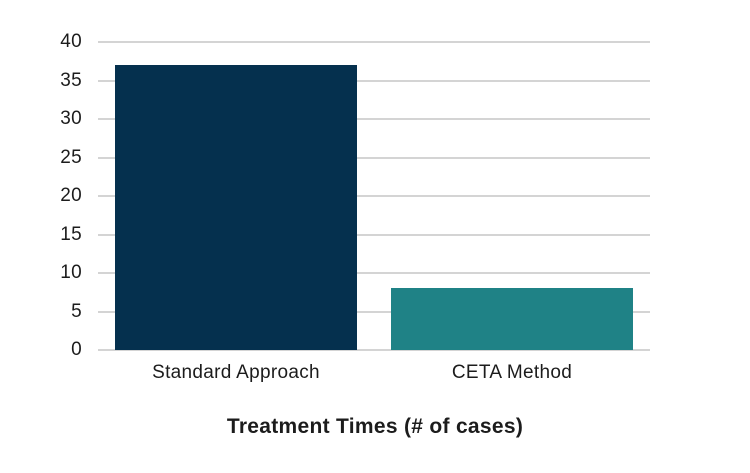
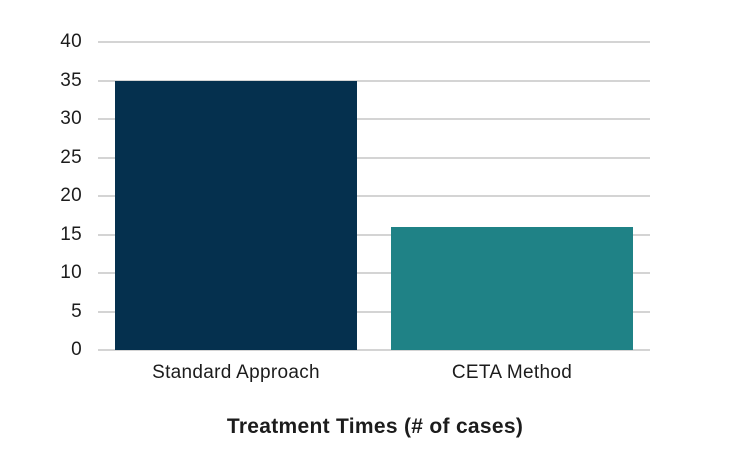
Standard Approach: 37 -> 35
CETA Method: 8 -> 16
